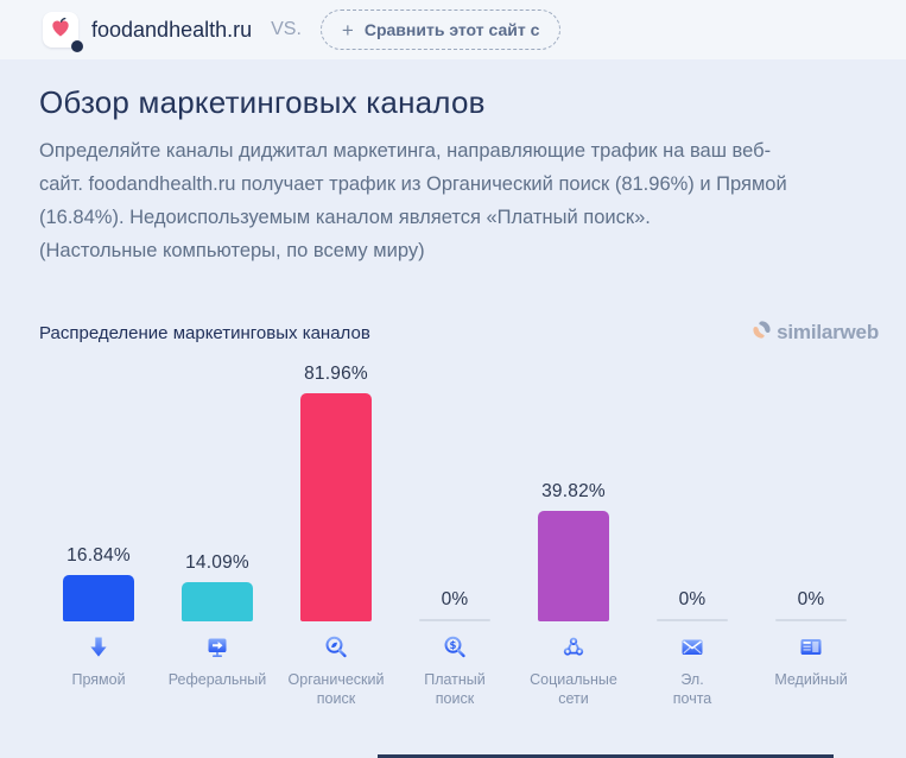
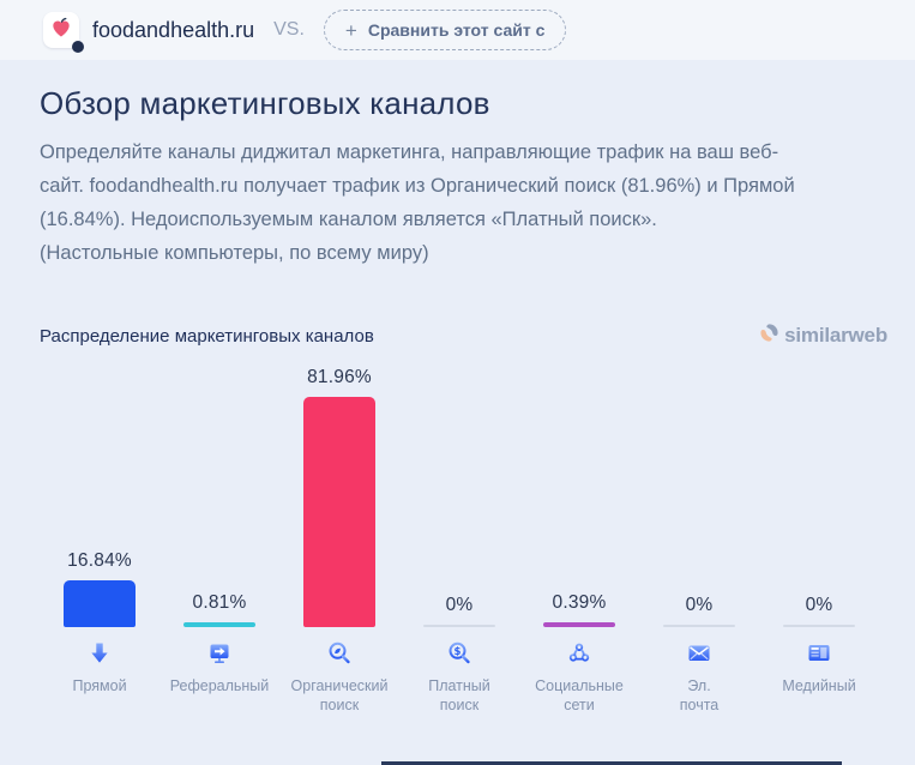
Реферальный: 14.09% -> 0.81%
Социальные сети: 39.82% -> 0.39%
